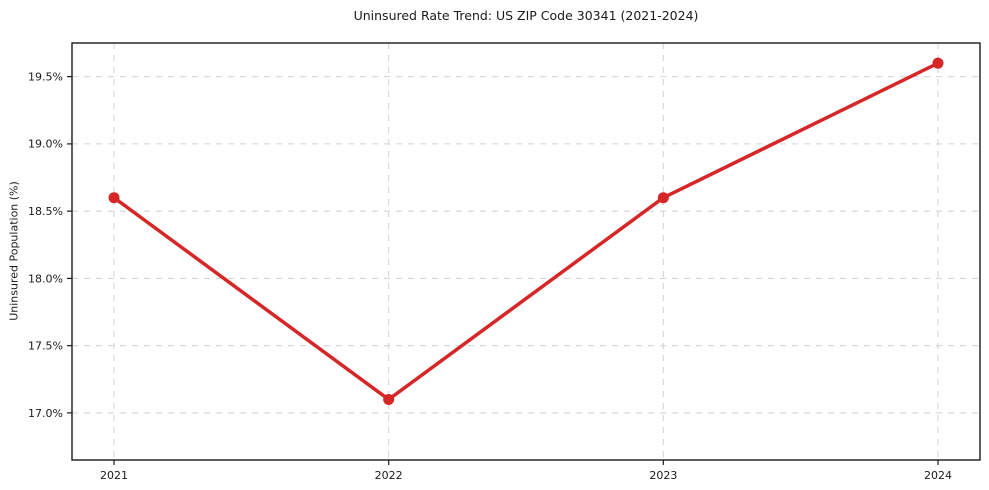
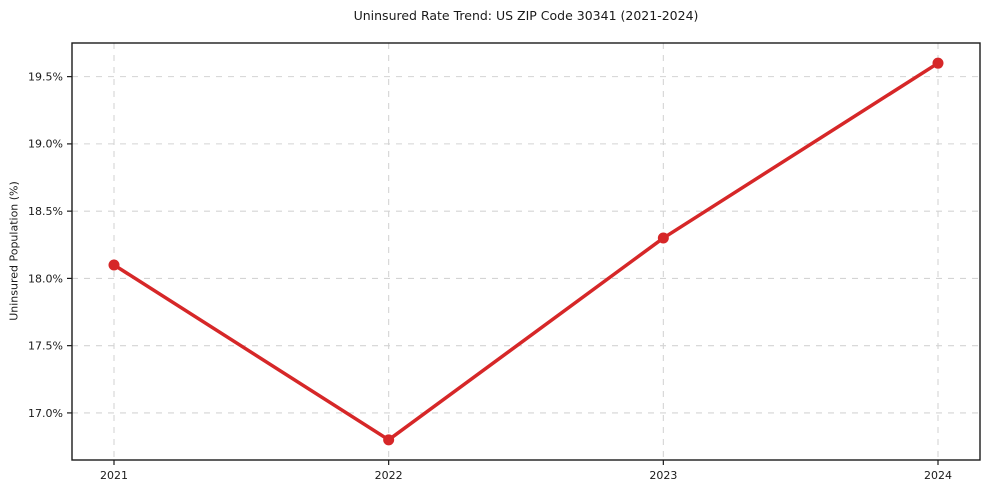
2021: 18.6% -> 18.1%
2022: 17.1% -> 16.8%
2023: 18.6% -> 18.3%
